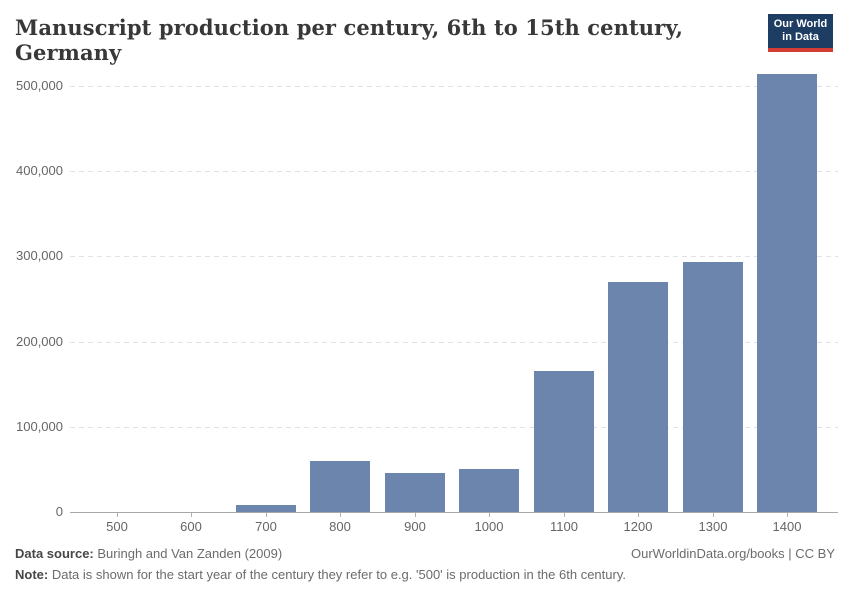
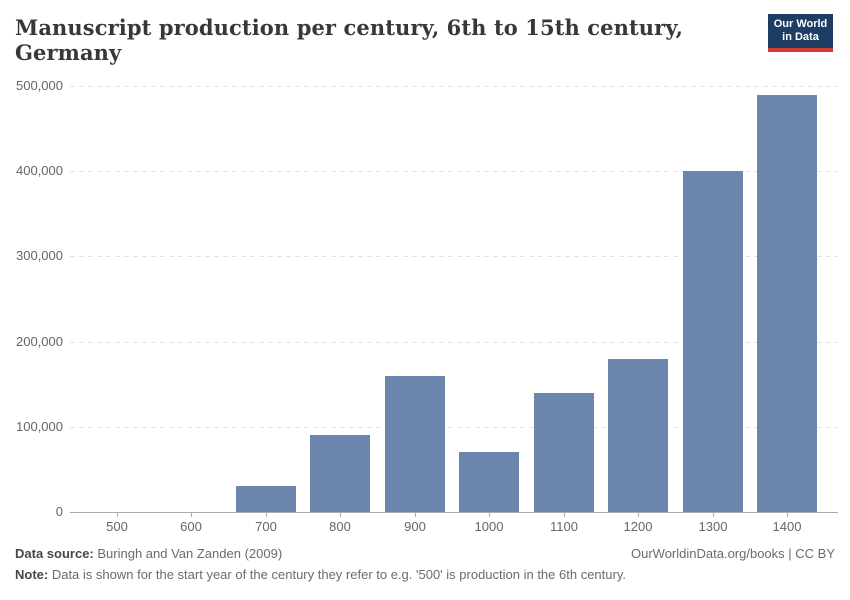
700: 10000 -> 30000
800: 60000 -> 90000
900: 50000 -> 160000
1000: 50000 -> 70000
1100: 160000 -> 140000
1200: 270000 -> 180000
1300: 290000 -> 400000
1400: 510000 -> 490000
